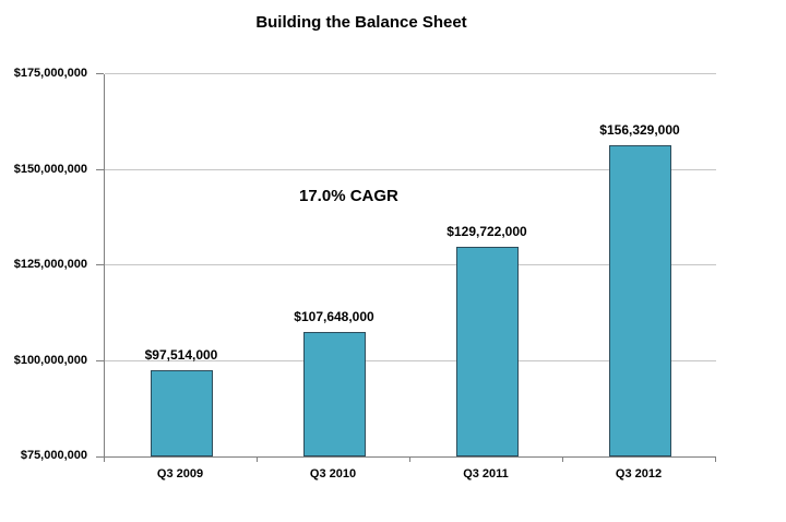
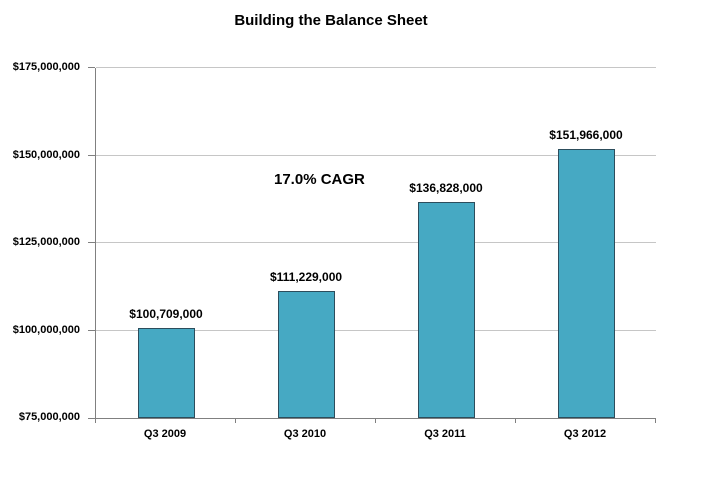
Q3 2009: $97,514,000 -> $100,709,000
Q3 2010: $107,648,000 -> $111,229,000
Q3 2011: $129,722,000 -> $136,828,000
Q3 2012: $156,329,000 -> $151,966,000
